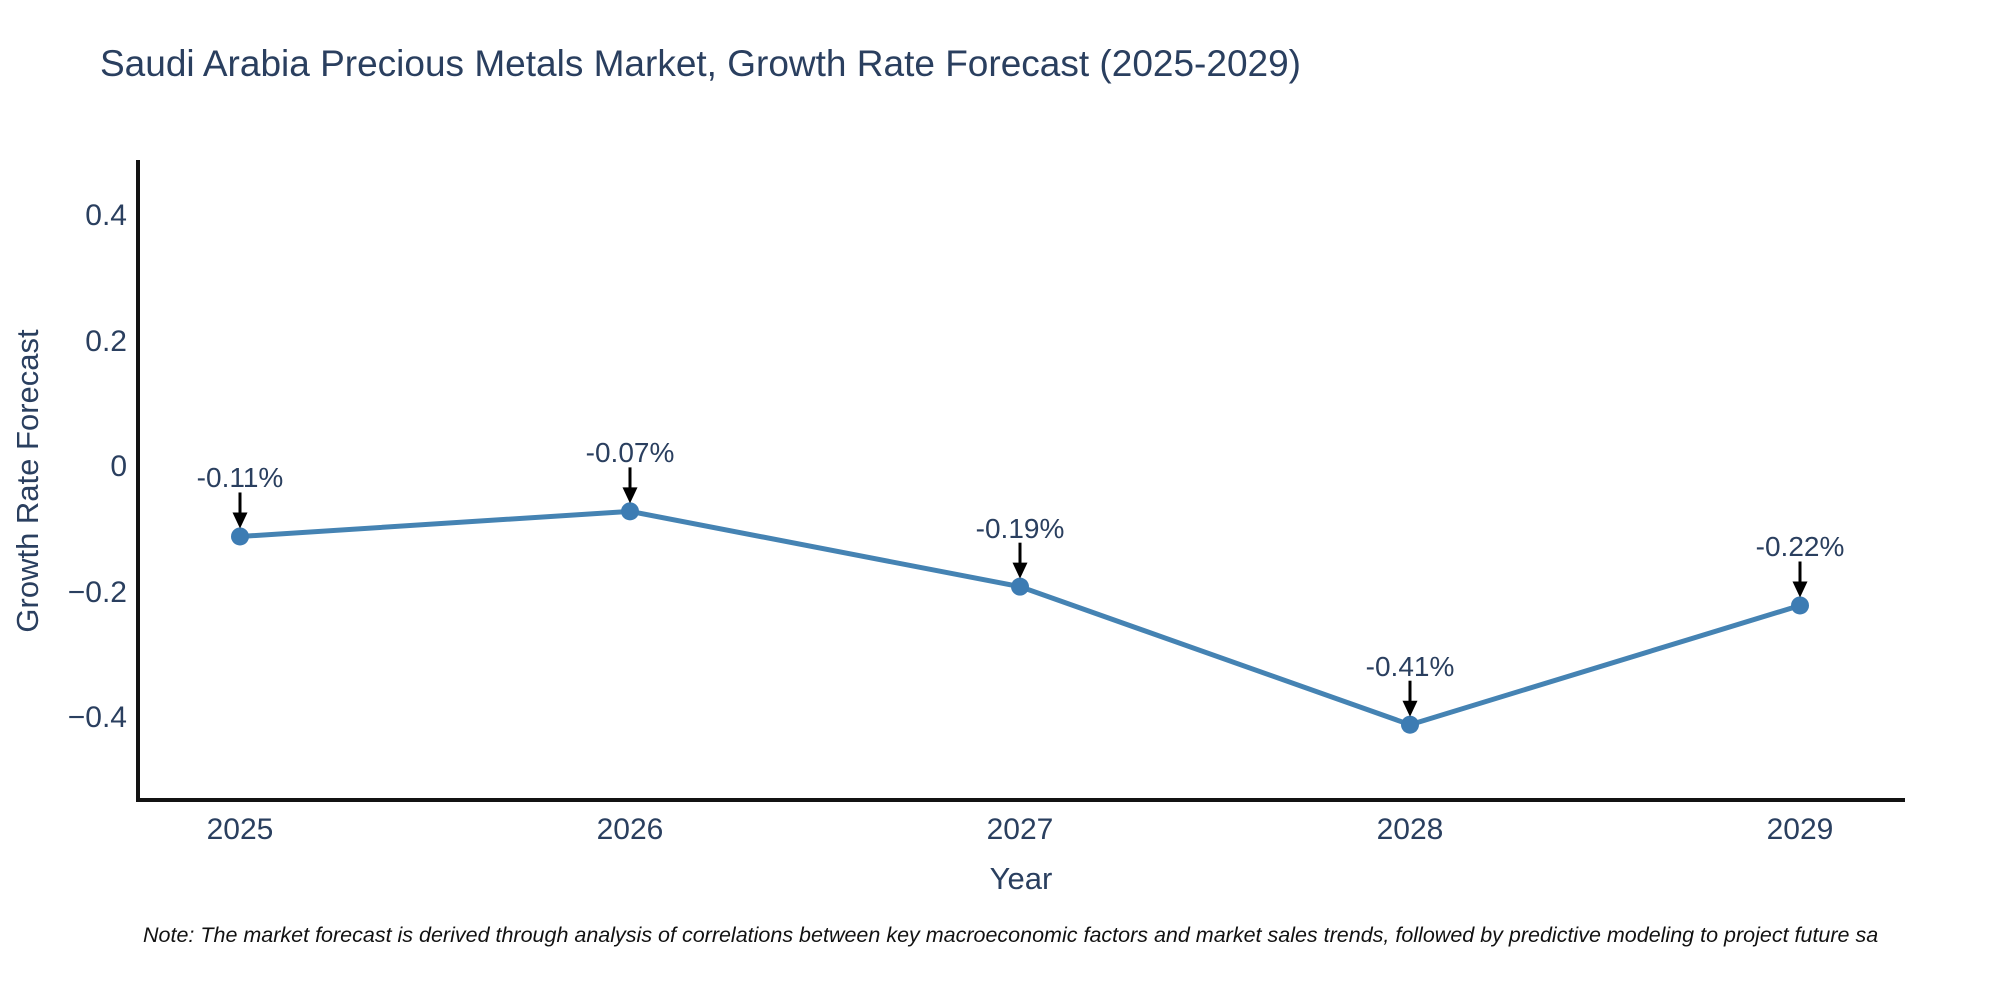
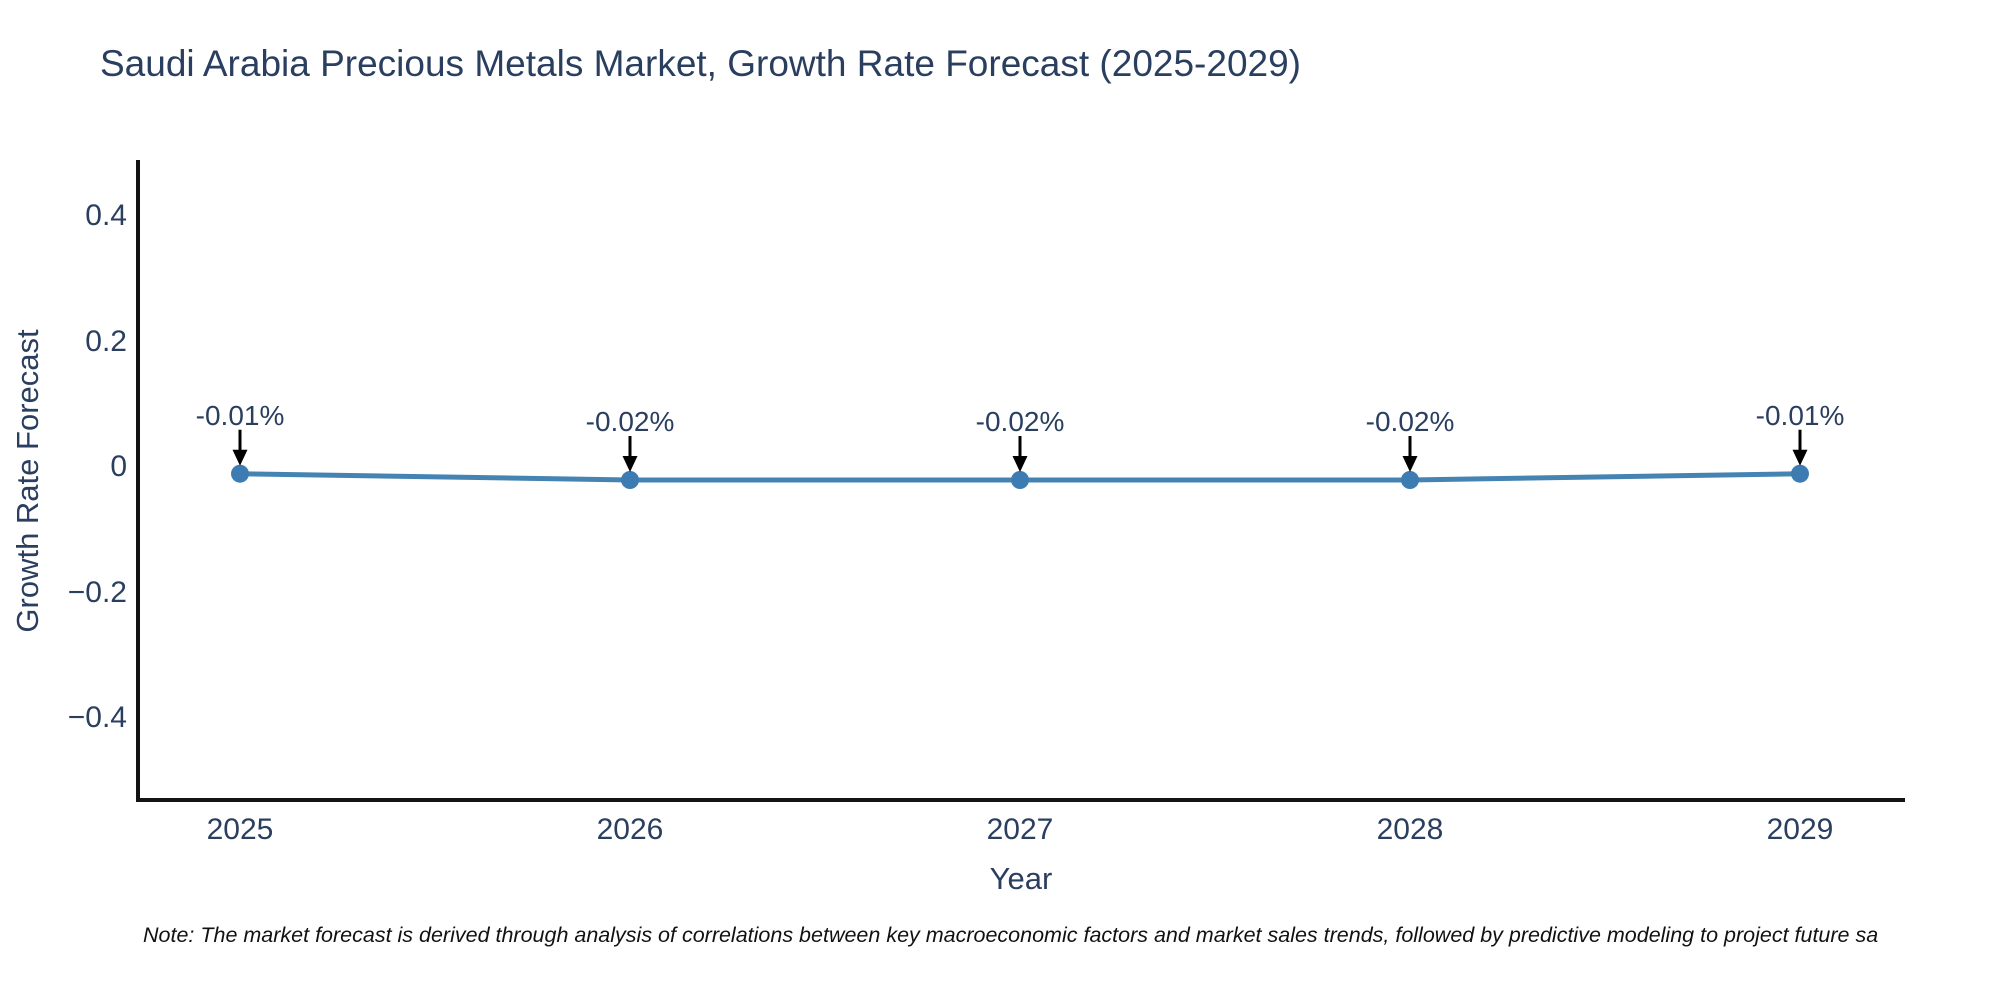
2025: -0.11% -> -0.01%
2026: -0.07% -> -0.02%
2027: -0.19% -> -0.02%
2028: -0.41% -> -0.02%
2029: -0.22% -> -0.01%
